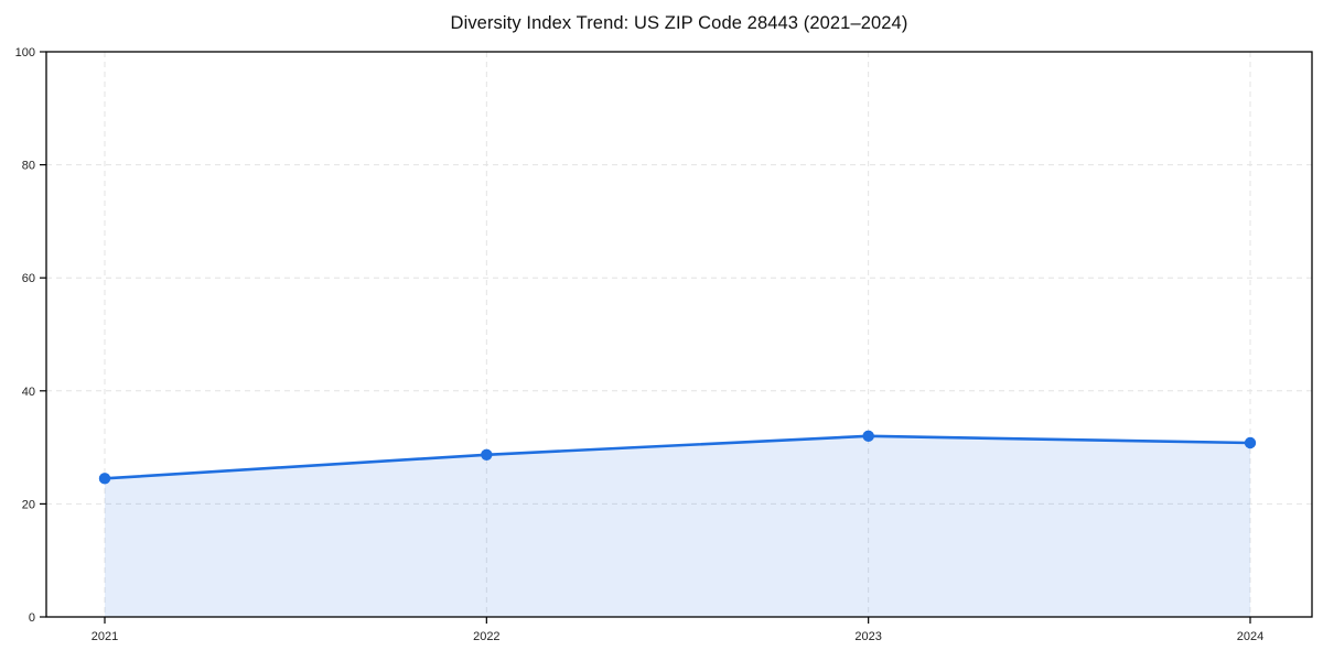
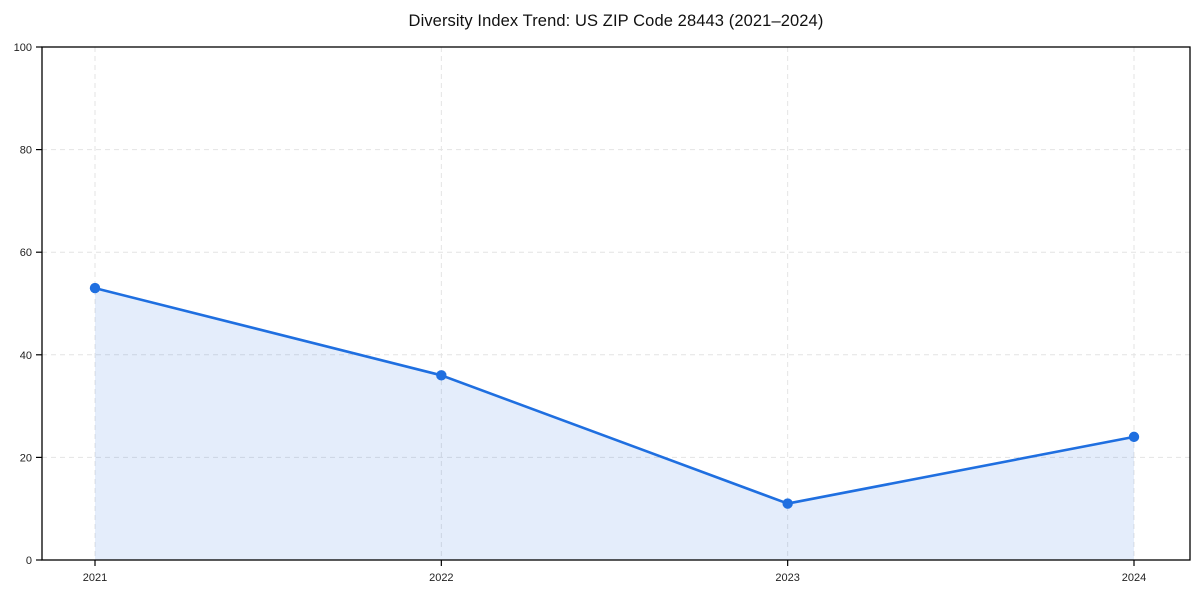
2021: 24 -> 53
2022: 29 -> 36
2023: 32 -> 11
2024: 31 -> 24
